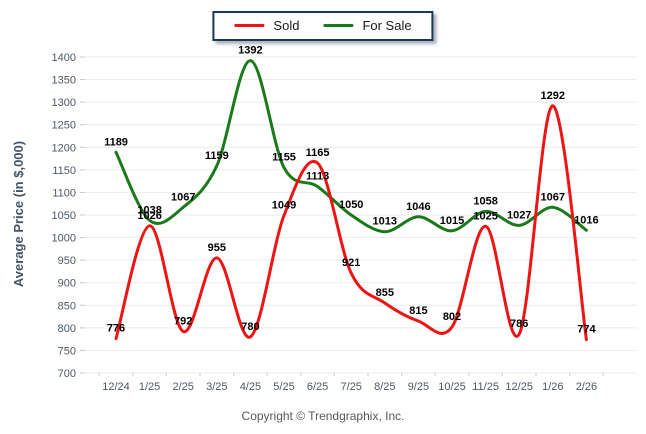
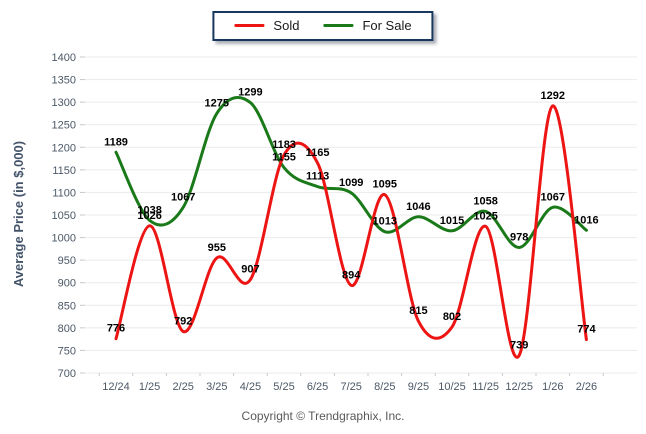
For Sale/3/25: 1159 -> 1275
Sold/4/25: 780 -> 907
For Sale/4/25: 1392 -> 1299
Sold/5/25: 1049 -> 1183
Sold/7/25: 921 -> 894
For Sale/7/25: 1050 -> 1099
Sold/8/25: 855 -> 1095
Sold/12/25: 786 -> 739
For Sale/12/25: 1027 -> 978
